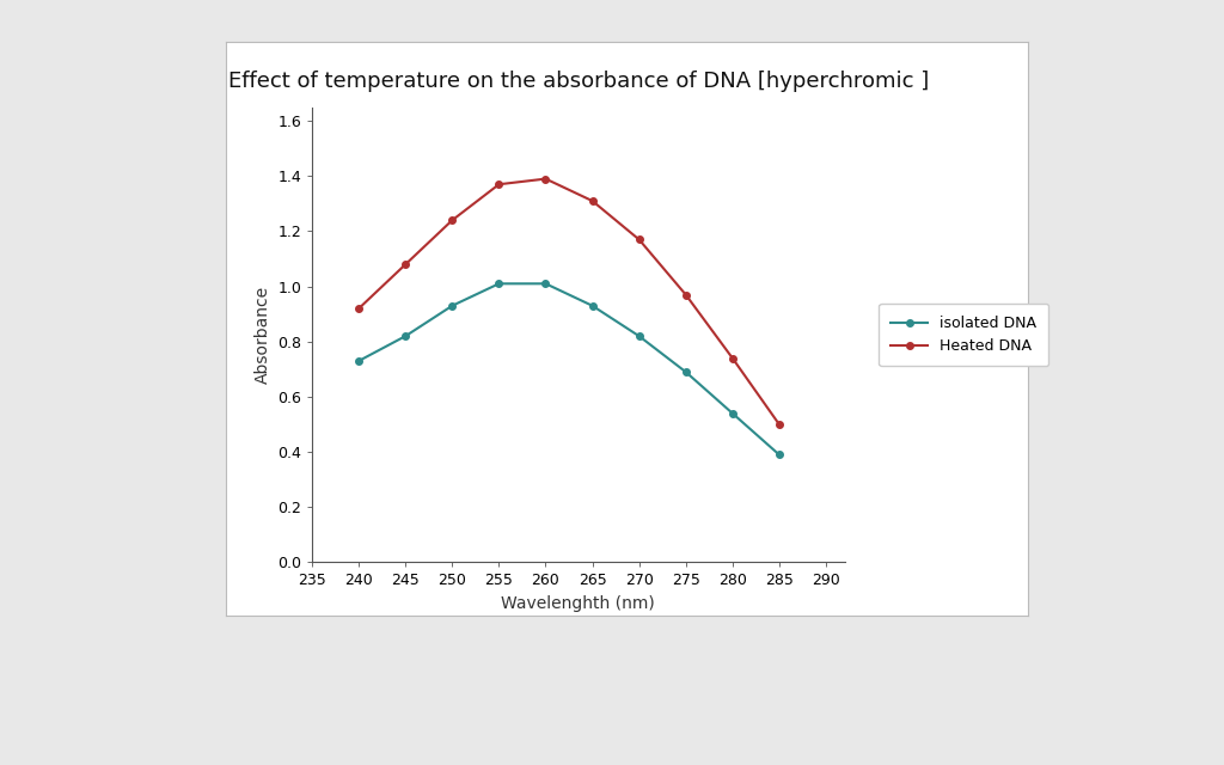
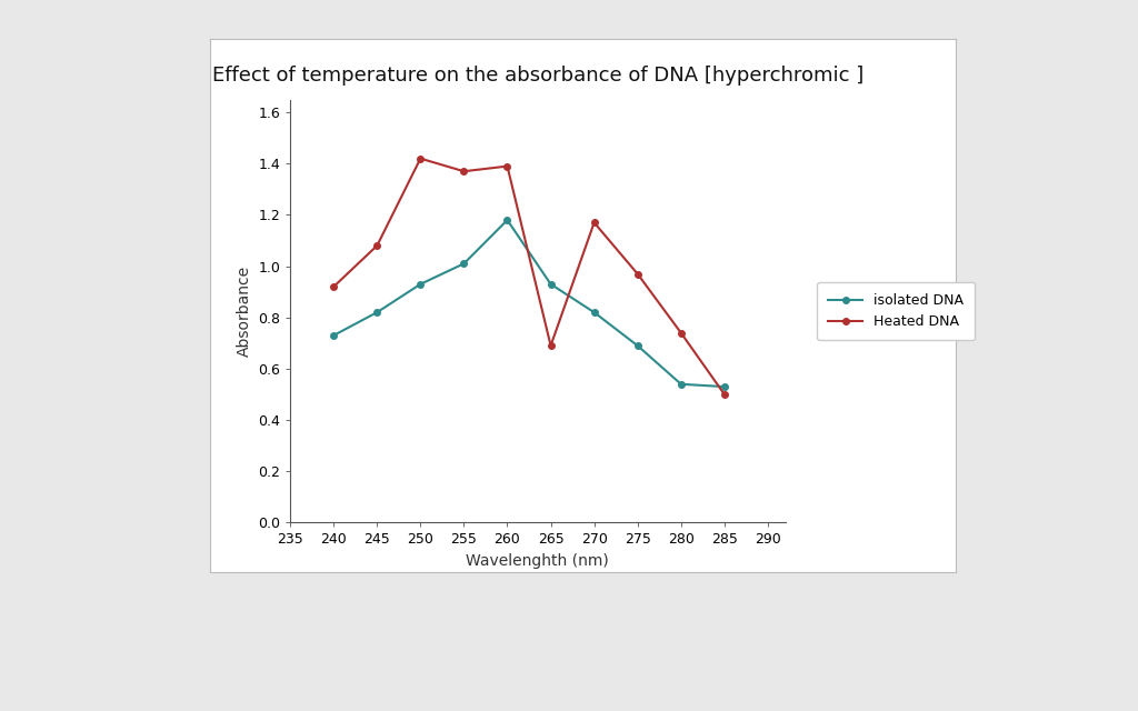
Heated DNA/250: 1.24 -> 1.42
isolated DNA/260: 1.01 -> 1.18
Heated DNA/265: 1.31 -> 0.69
isolated DNA/285: 0.39 -> 0.53
